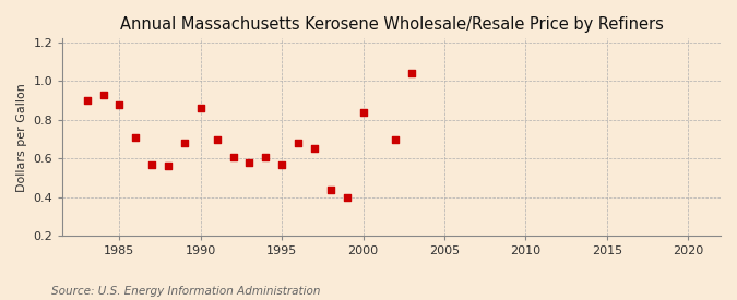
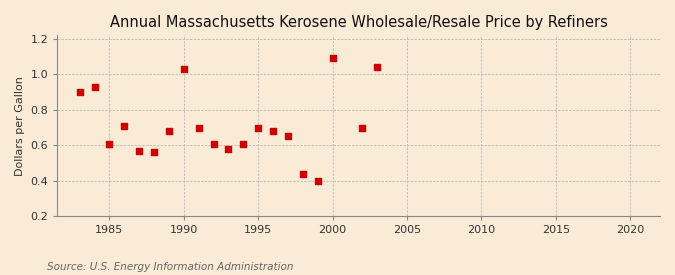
1985: 0.88 -> 0.61
1990: 0.86 -> 1.03
1995: 0.57 -> 0.70
2000: 0.84 -> 1.09
